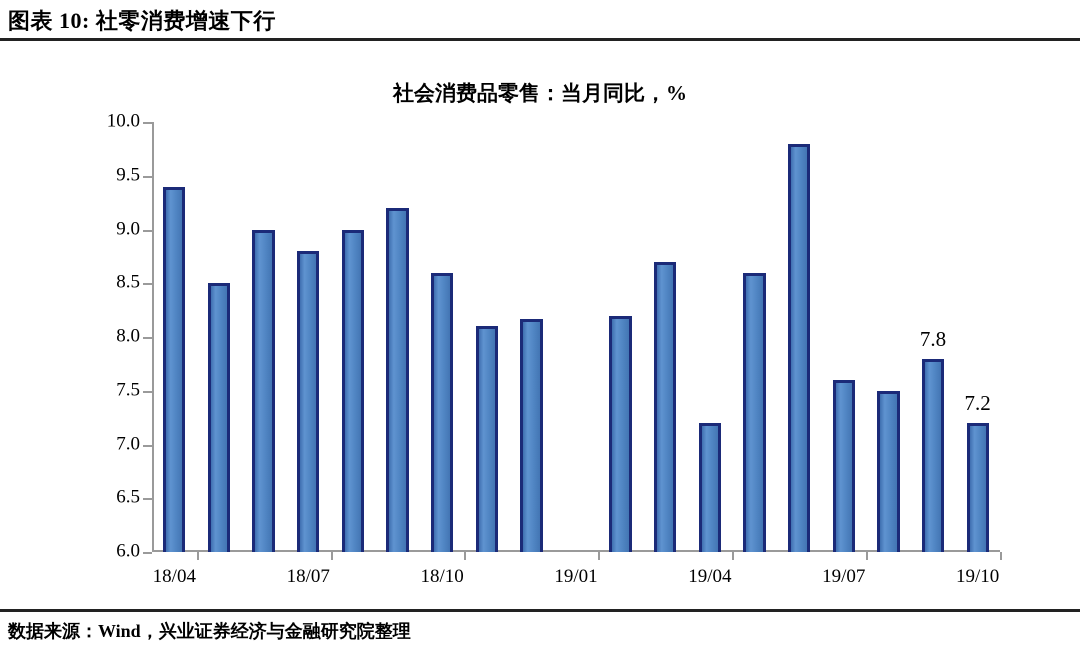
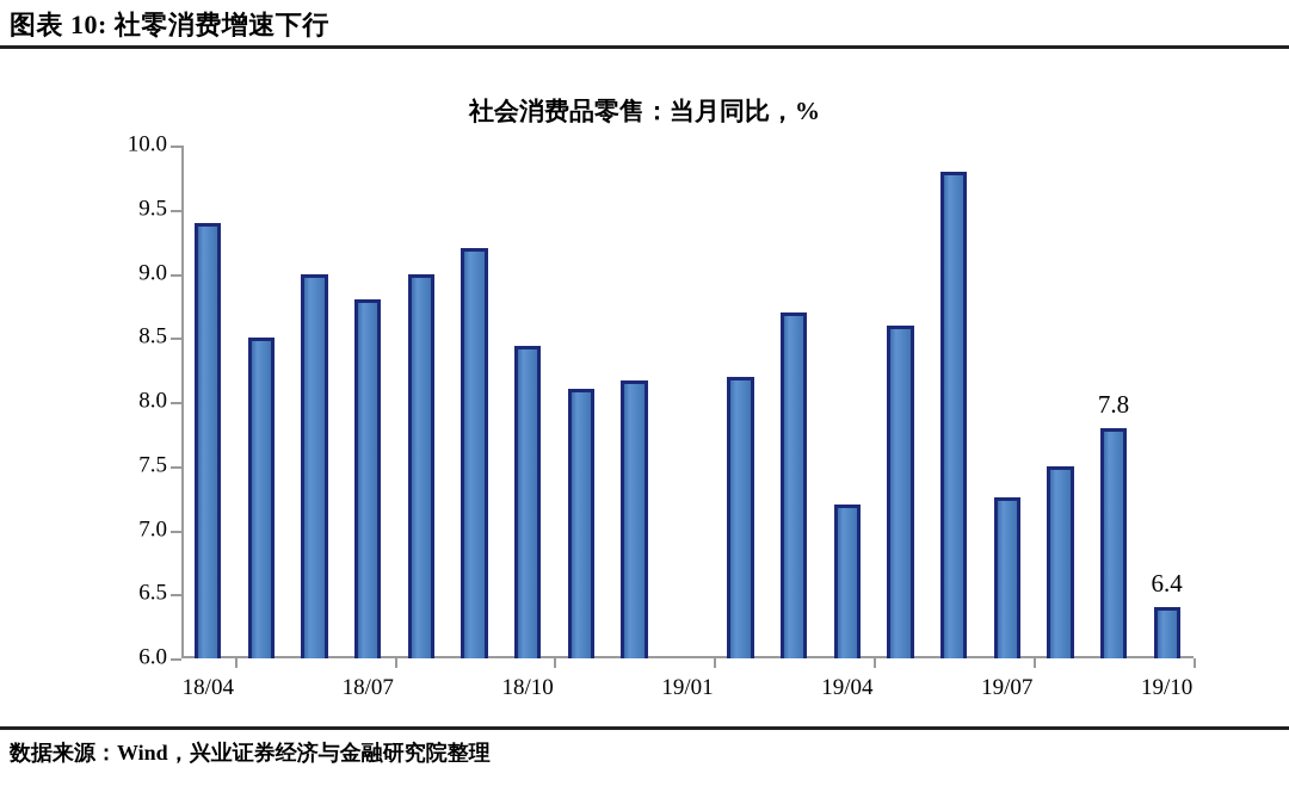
18/10: 8.60 -> 8.44
19/07: 7.60 -> 7.26
19/10: 7.2 -> 6.4
